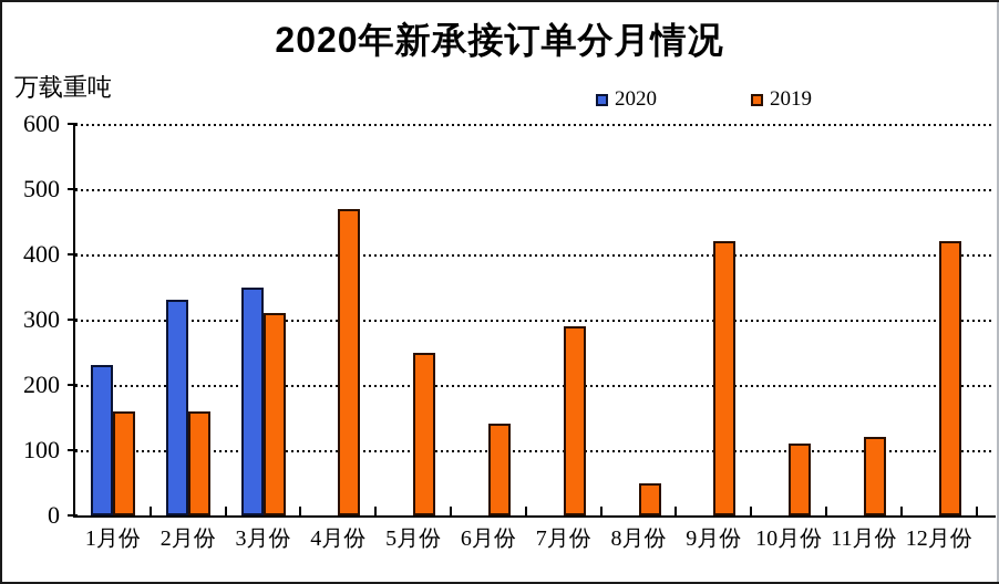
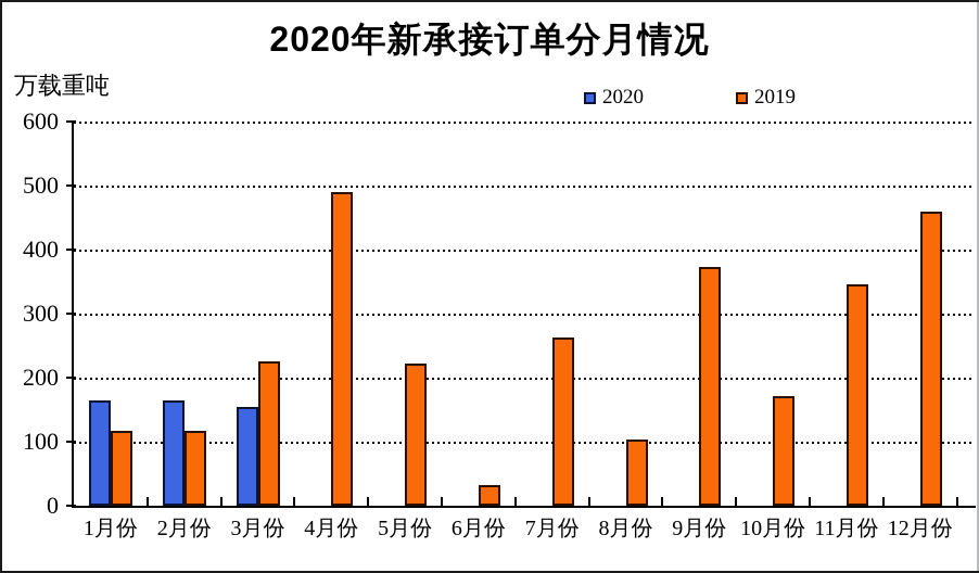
2020/1月份: 230 -> 160
2019/1月份: 160 -> 120
2020/2月份: 330 -> 160
2019/2月份: 160 -> 120
2020/3月份: 350 -> 160
2019/3月份: 310 -> 220
2019/4月份: 470 -> 490
2019/5月份: 250 -> 220
2019/6月份: 140 -> 30
2019/7月份: 290 -> 260
2019/8月份: 50 -> 100
2019/9月份: 420 -> 370
2019/10月份: 110 -> 170
2019/11月份: 120 -> 340
2019/12月份: 420 -> 460
